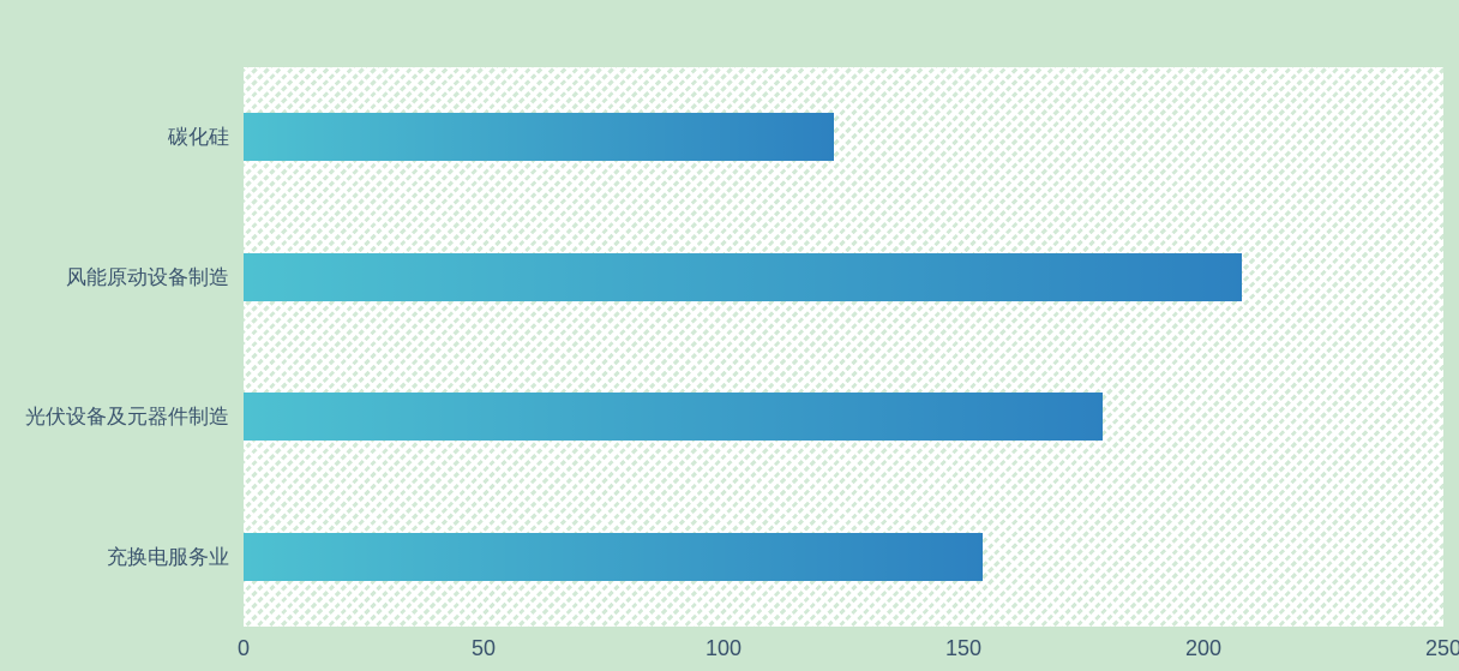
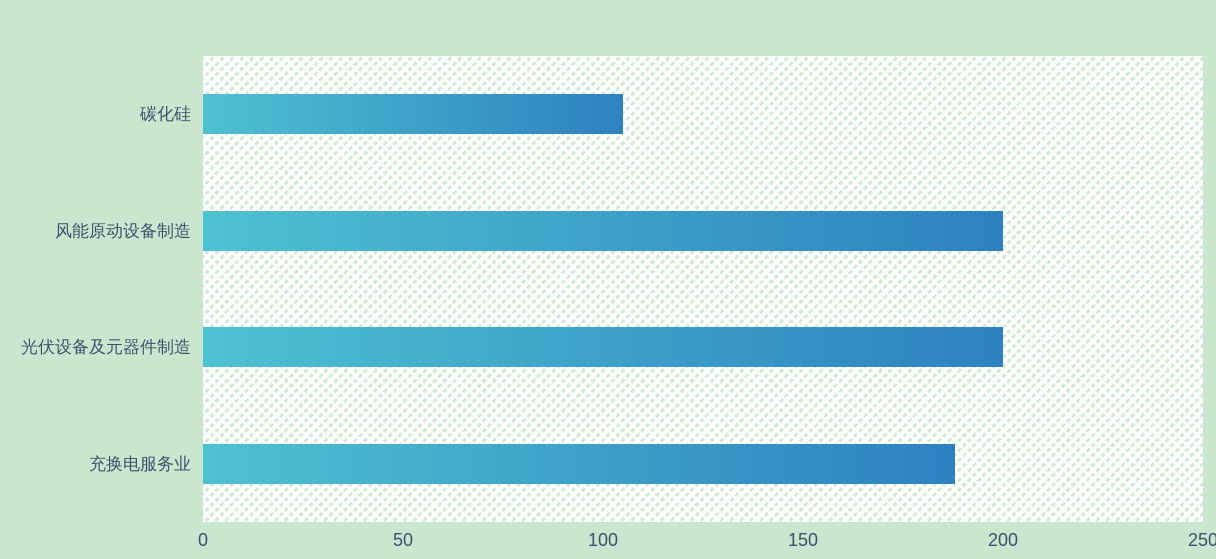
碳化硅: 123 -> 105
风能原动设备制造: 208 -> 200
光伏设备及元器件制造: 179 -> 200
充换电服务业: 154 -> 188
